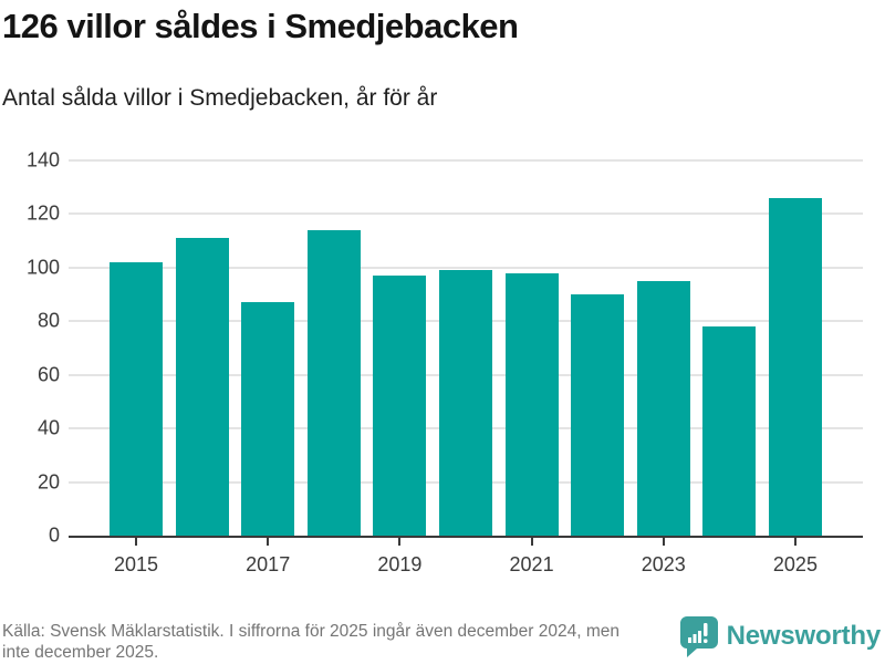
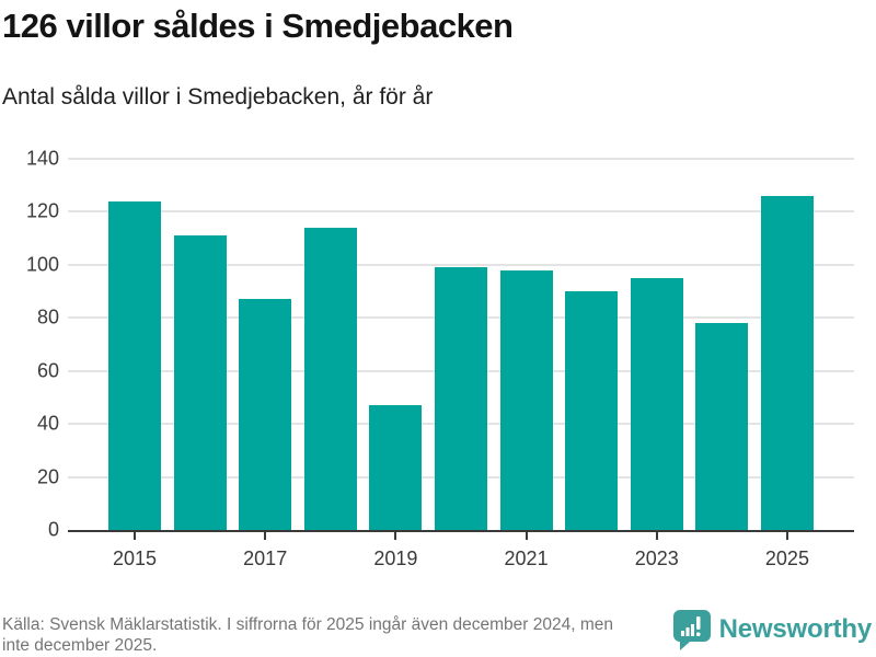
2015: 102 -> 124
2019: 97 -> 47
